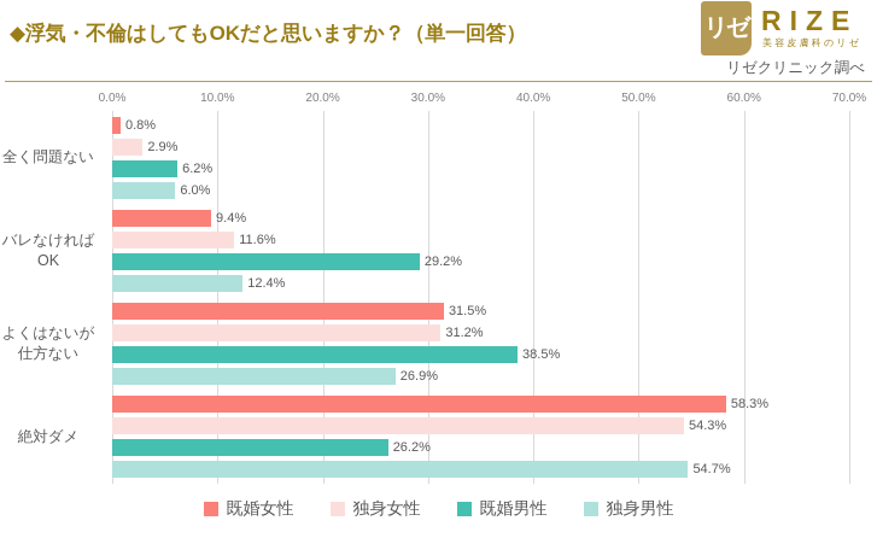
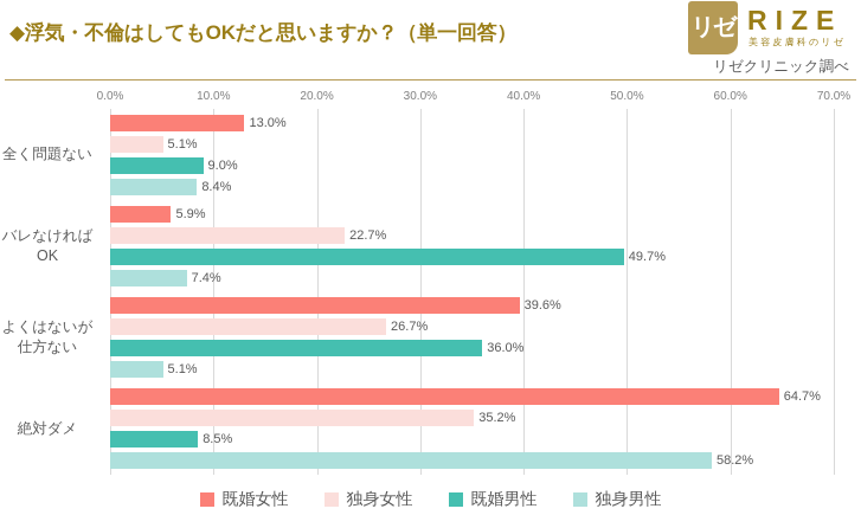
既婚女性/全く問題ない: 0.8% -> 13.0%
独身女性/全く問題ない: 2.9% -> 5.1%
既婚男性/全く問題ない: 6.2% -> 9.0%
独身男性/全く問題ない: 6.0% -> 8.4%
既婚女性/バレなければ OK: 9.4% -> 5.9%
独身女性/バレなければ OK: 11.6% -> 22.7%
既婚男性/バレなければ OK: 29.2% -> 49.7%
独身男性/バレなければ OK: 12.4% -> 7.4%
既婚女性/よくはないが 仕方ない: 31.5% -> 39.6%
独身女性/よくはないが 仕方ない: 31.2% -> 26.7%
既婚男性/よくはないが 仕方ない: 38.5% -> 36.0%
独身男性/よくはないが 仕方ない: 26.9% -> 5.1%
既婚女性/絶対ダメ: 58.3% -> 64.7%
独身女性/絶対ダメ: 54.3% -> 35.2%
既婚男性/絶対ダメ: 26.2% -> 8.5%
独身男性/絶対ダメ: 54.7% -> 58.2%
